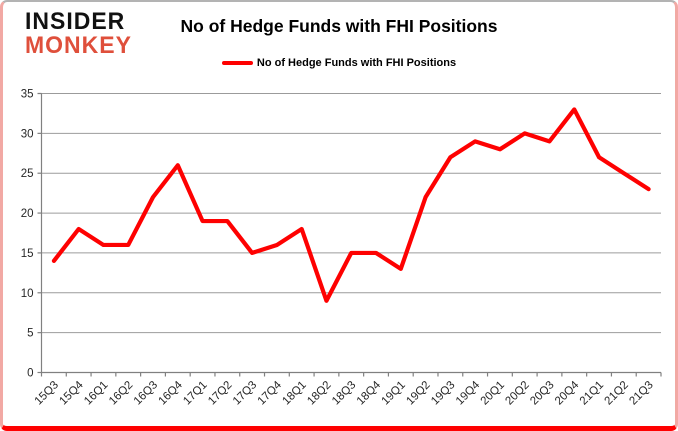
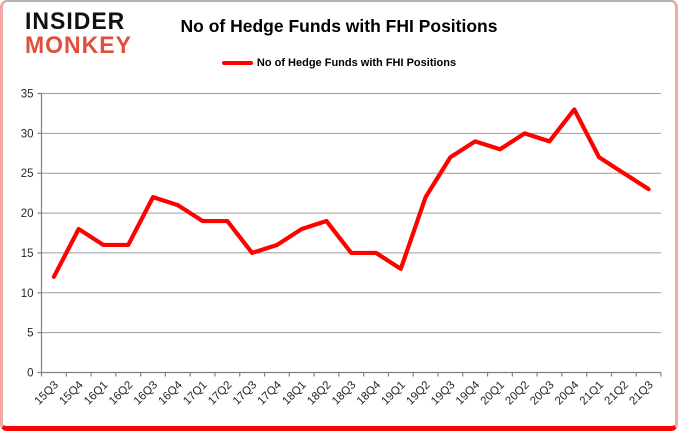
15Q3: 14 -> 12
16Q4: 26 -> 21
18Q2: 9 -> 19
